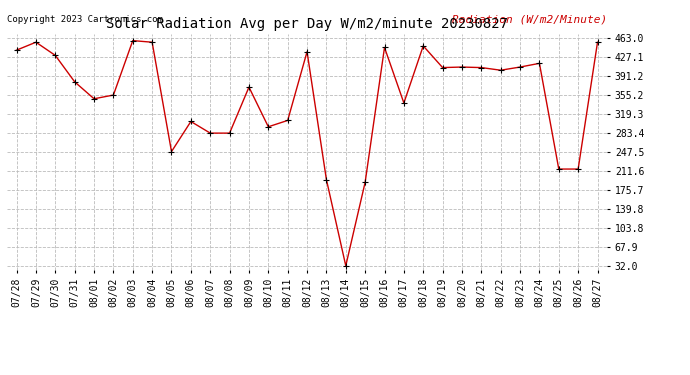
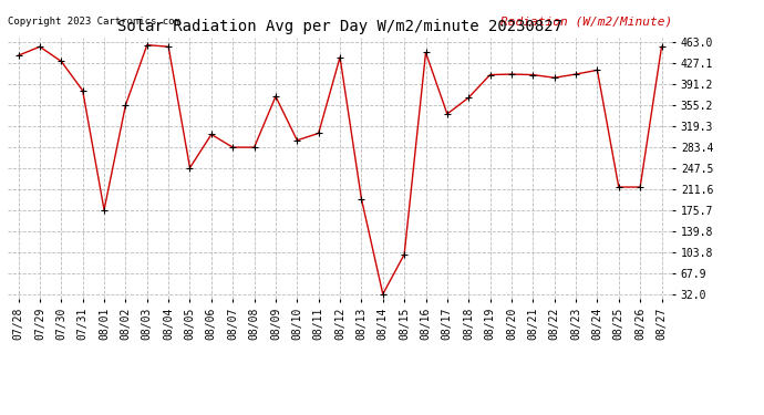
08/01: 348 -> 176
08/15: 190 -> 100
08/18: 448 -> 368
